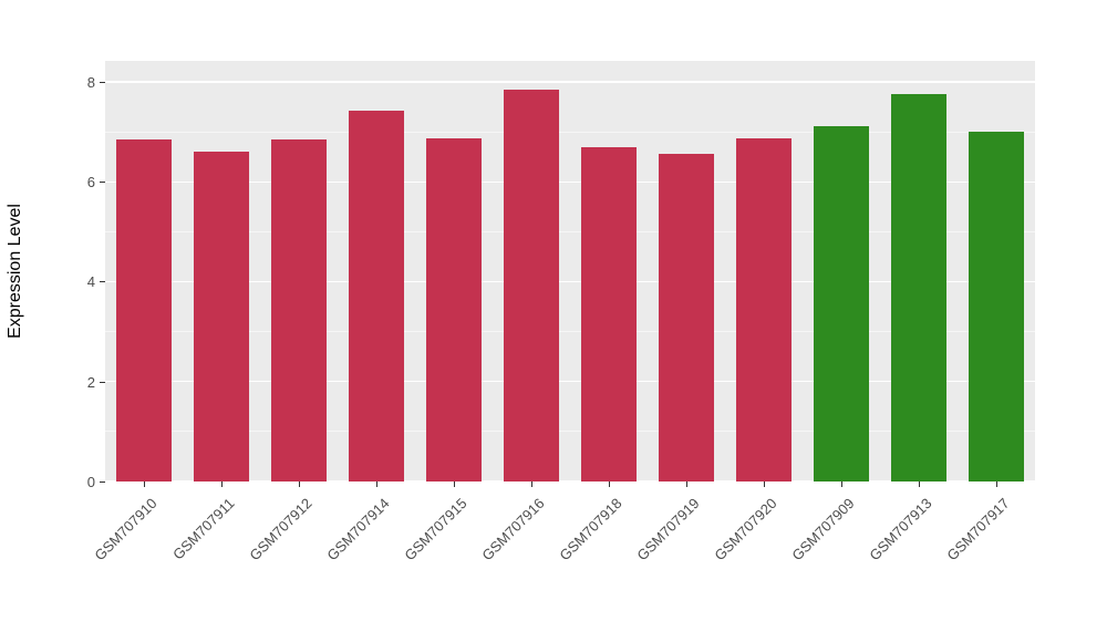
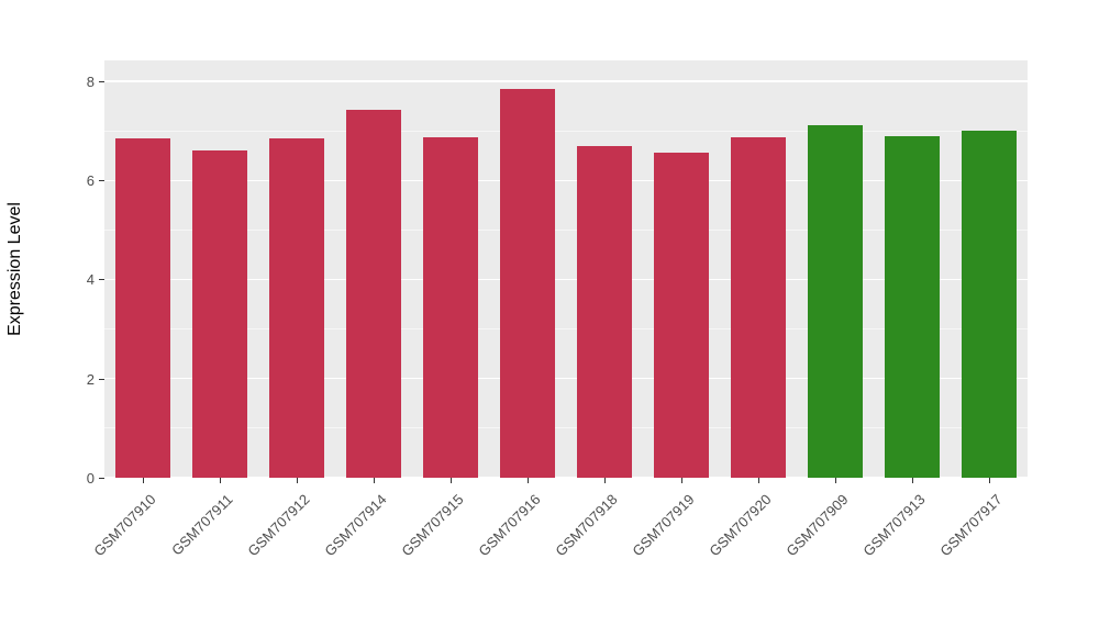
GSM707913: 7.8 -> 6.9
